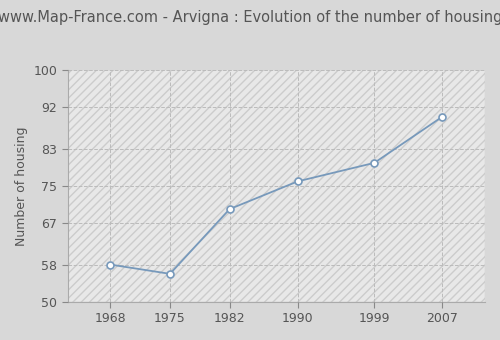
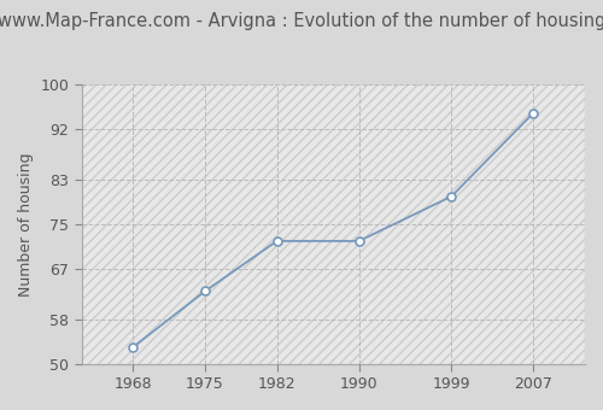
1968: 58 -> 53
1975: 56 -> 63
1982: 70 -> 72
1990: 76 -> 72
2007: 90 -> 95
